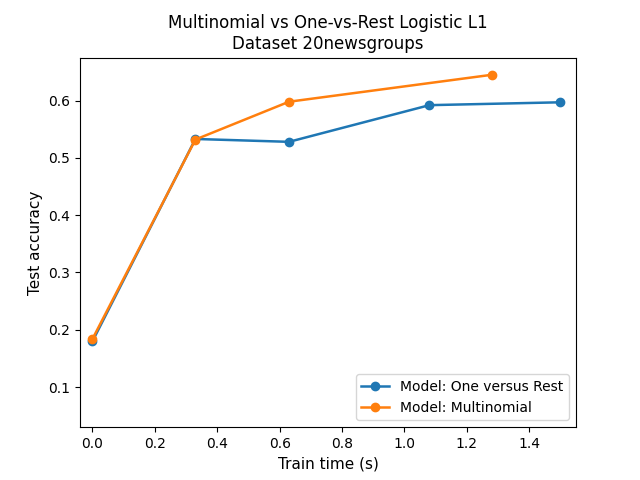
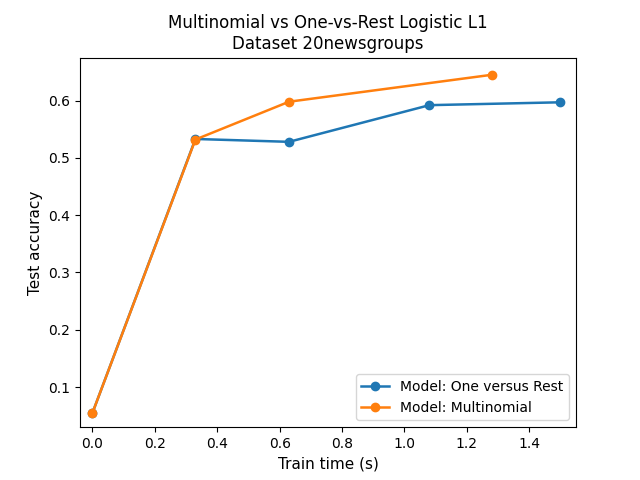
Model: One versus Rest/0.0: 0.180 -> 0.055
Model: Multinomial/0.0: 0.184 -> 0.055
